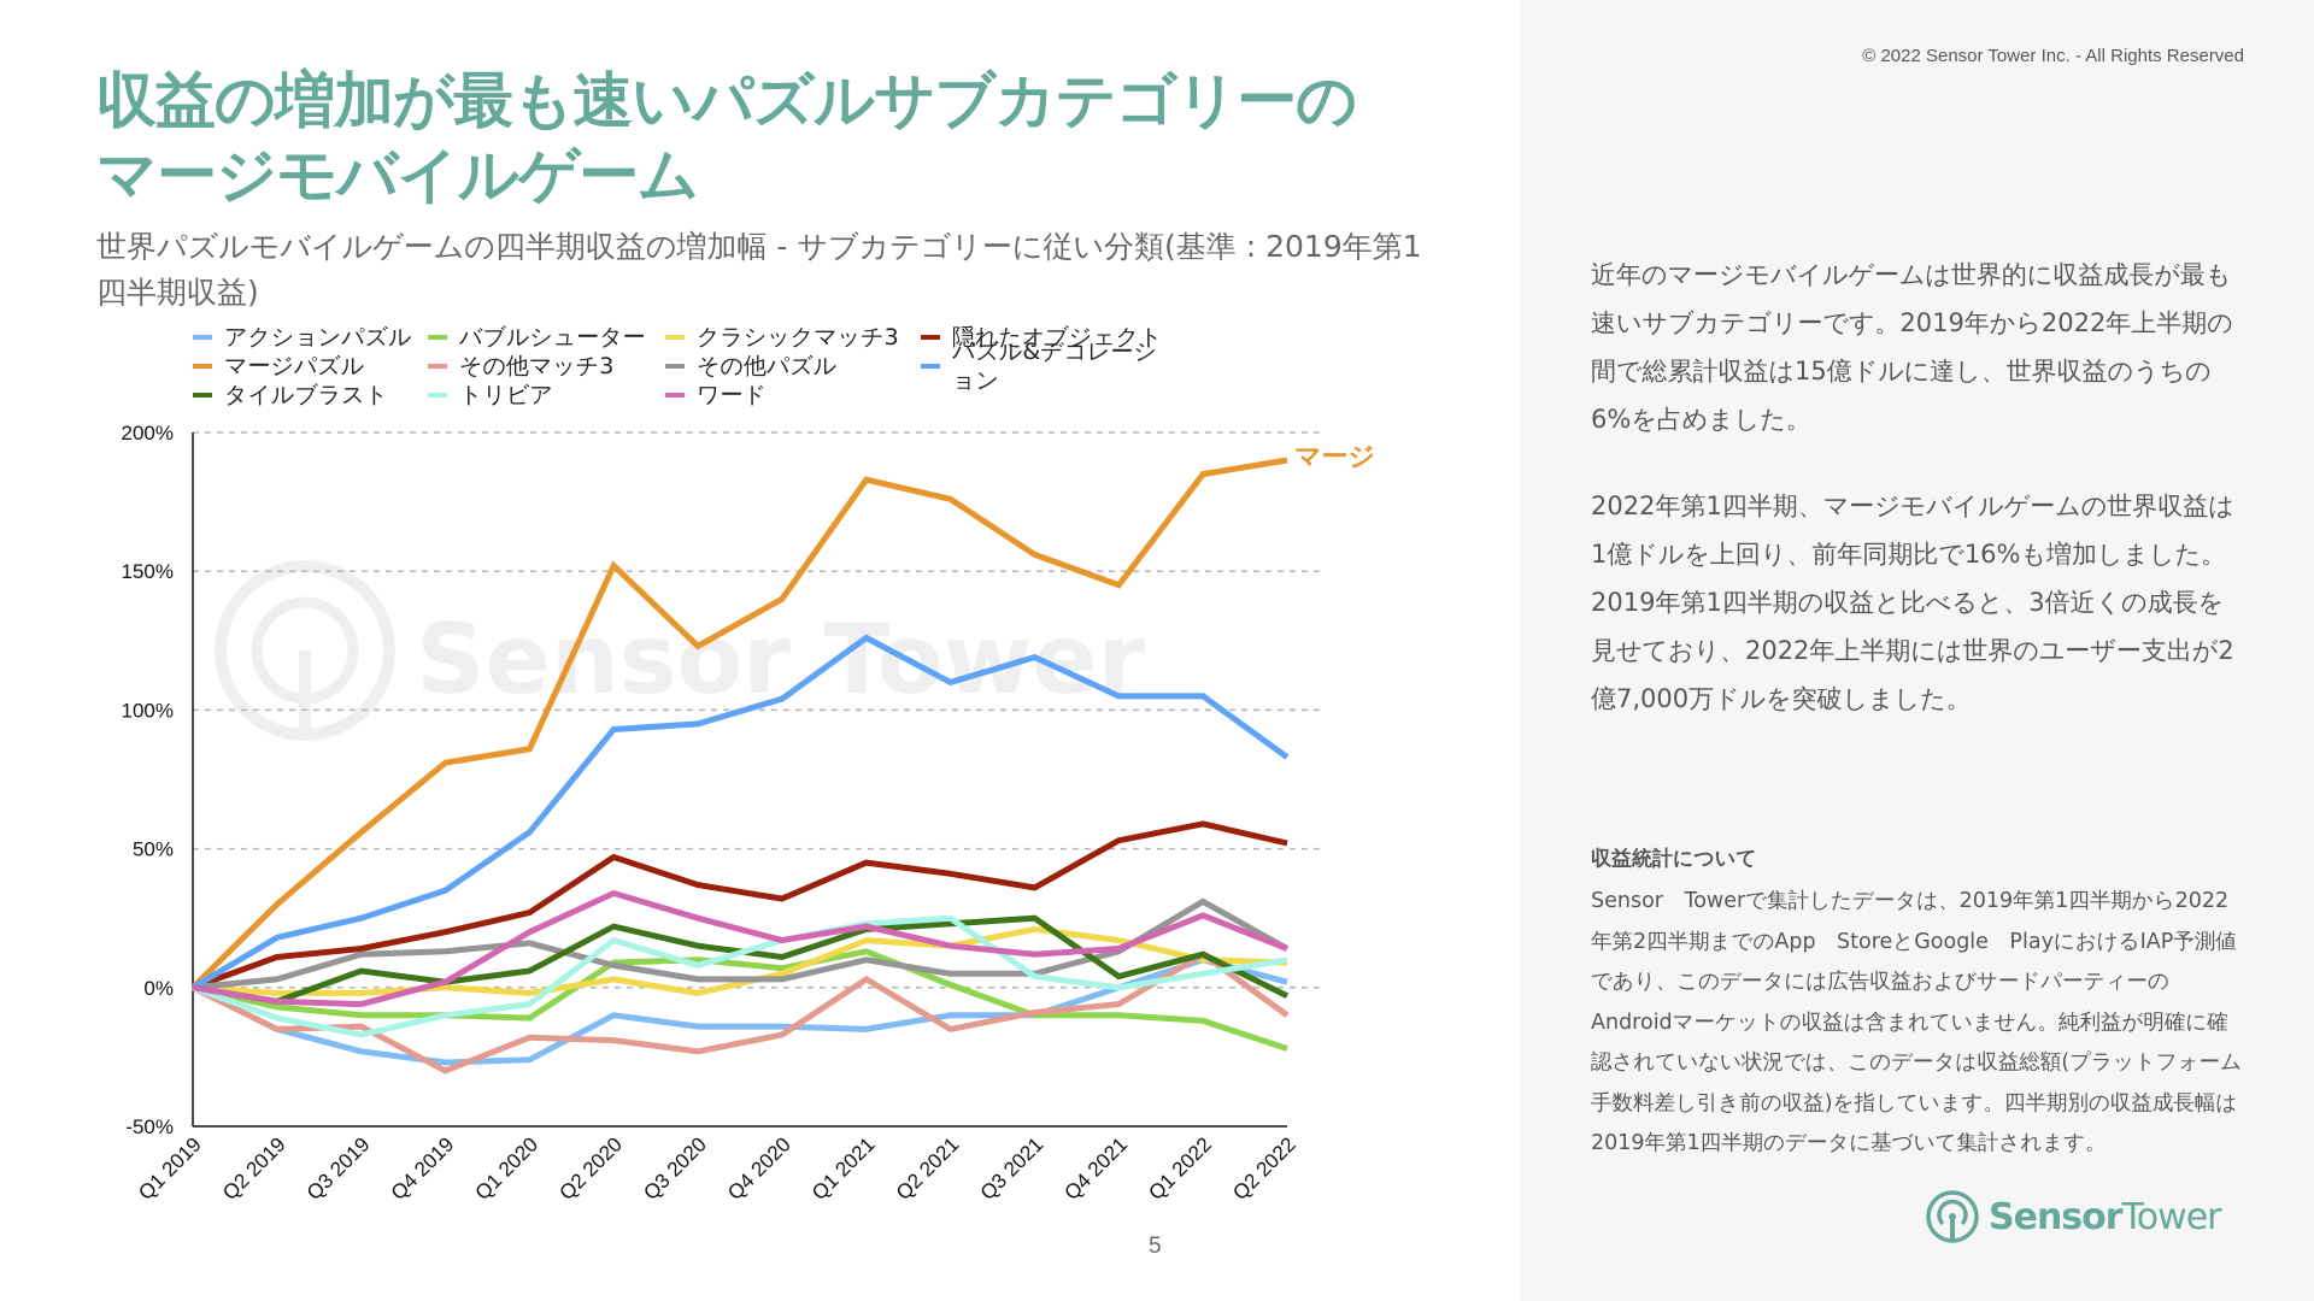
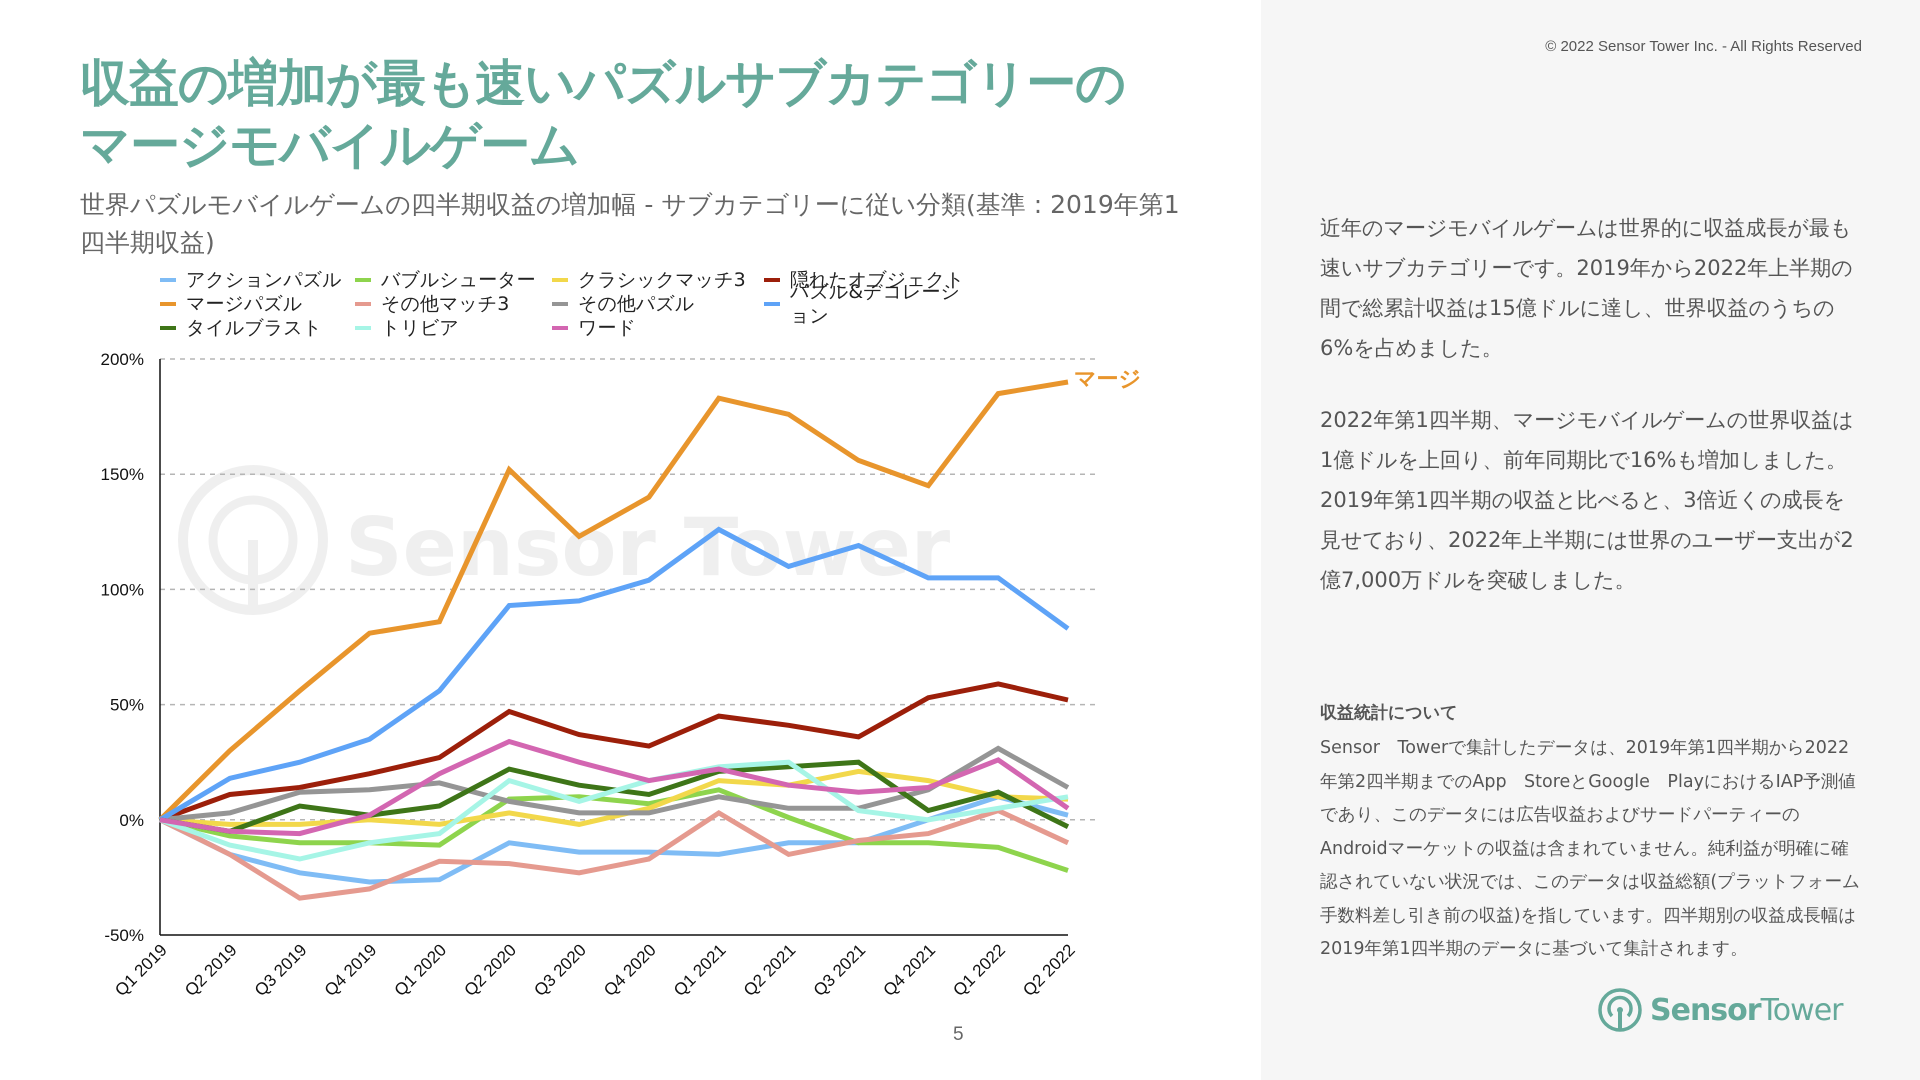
その他マッチ3/Q3 2019: -14% -> -34%
その他マッチ3/Q1 2022: 12% -> 4%
ワード/Q2 2022: 14% -> 5%
